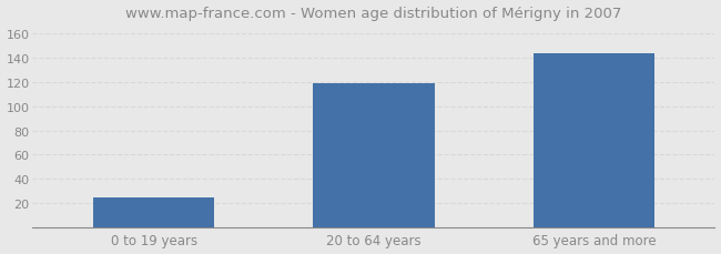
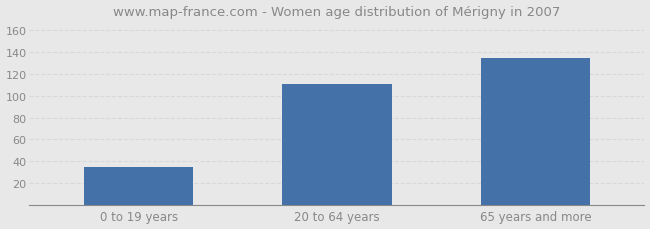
0 to 19 years: 25 -> 35
20 to 64 years: 119 -> 111
65 years and more: 144 -> 135
